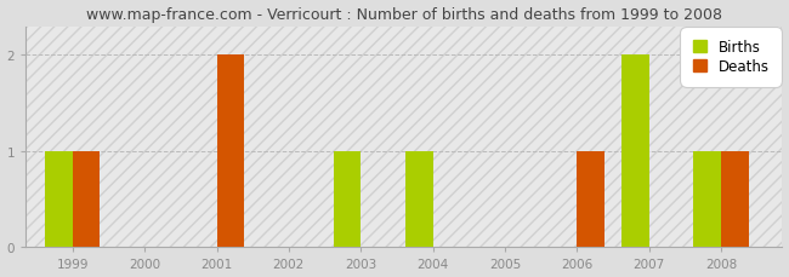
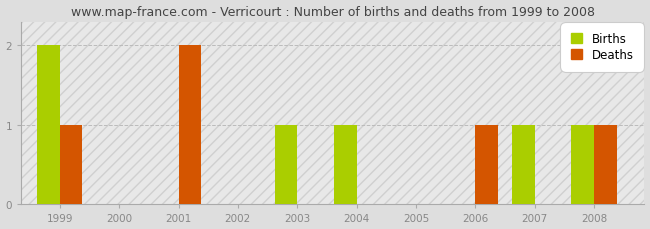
Births/1999: 1 -> 2
Births/2007: 2 -> 1
